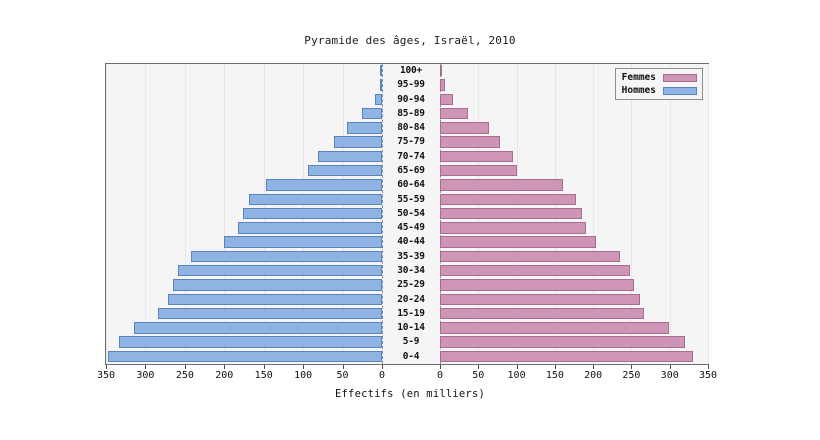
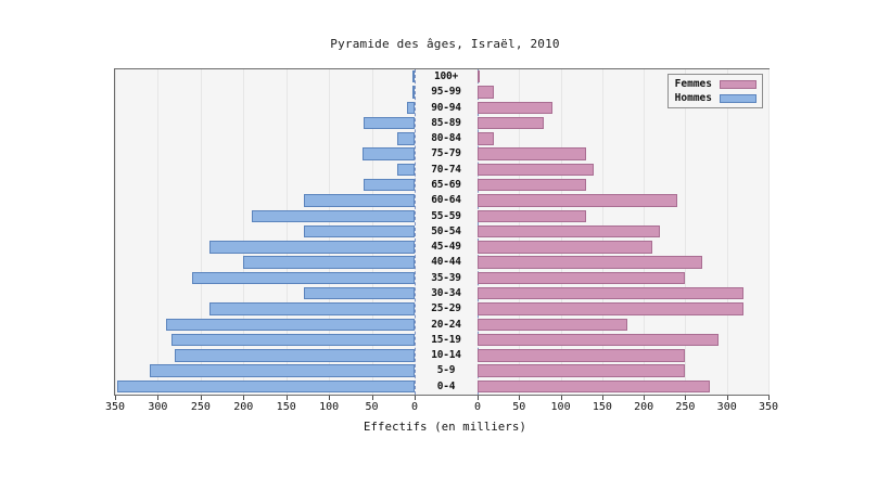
Femmes/0-4: 330 -> 280
Hommes/5-9: 330 -> 310
Femmes/5-9: 320 -> 250
Hommes/10-14: 310 -> 280
Femmes/10-14: 300 -> 250
Femmes/15-19: 270 -> 290
Hommes/20-24: 270 -> 290
Femmes/20-24: 260 -> 180
Hommes/25-29: 260 -> 240
Femmes/25-29: 250 -> 320
Hommes/30-34: 260 -> 130
Femmes/30-34: 250 -> 320
Hommes/35-39: 240 -> 260
Femmes/35-39: 240 -> 250
Femmes/40-44: 200 -> 270
Hommes/45-49: 180 -> 240
Femmes/45-49: 190 -> 210
Hommes/50-54: 180 -> 130
Femmes/50-54: 180 -> 220
Hommes/55-59: 170 -> 190
Femmes/55-59: 180 -> 130
Hommes/60-64: 150 -> 130
Femmes/60-64: 160 -> 240
Hommes/65-69: 90 -> 60
Femmes/65-69: 100 -> 130
Hommes/70-74: 80 -> 20
Femmes/70-74: 100 -> 140
Femmes/75-79: 80 -> 130
Hommes/80-84: 40 -> 20
Femmes/80-84: 60 -> 20
Hommes/85-89: 30 -> 60
Femmes/85-89: 40 -> 80
Femmes/90-94: 20 -> 90
Femmes/95-99: 10 -> 20
